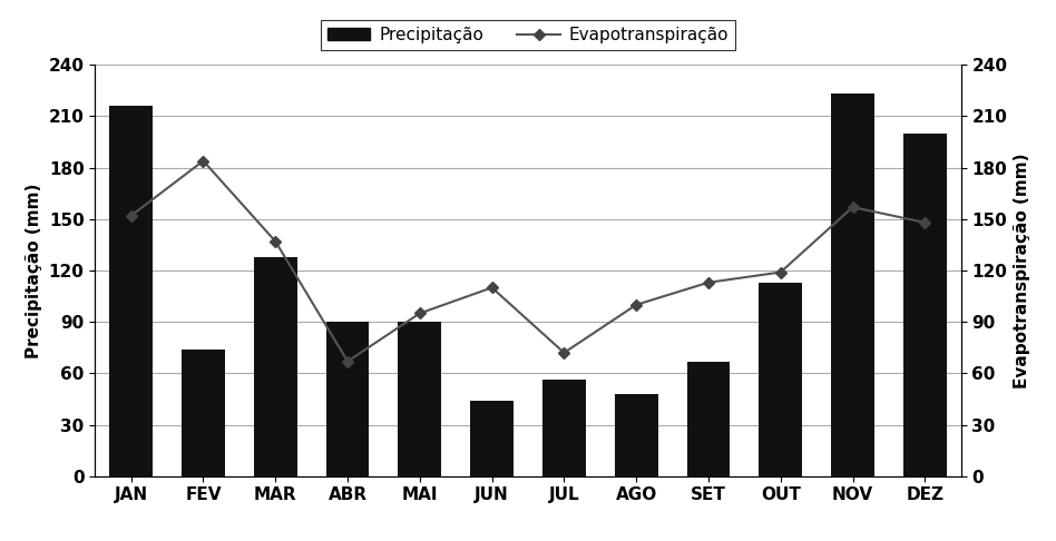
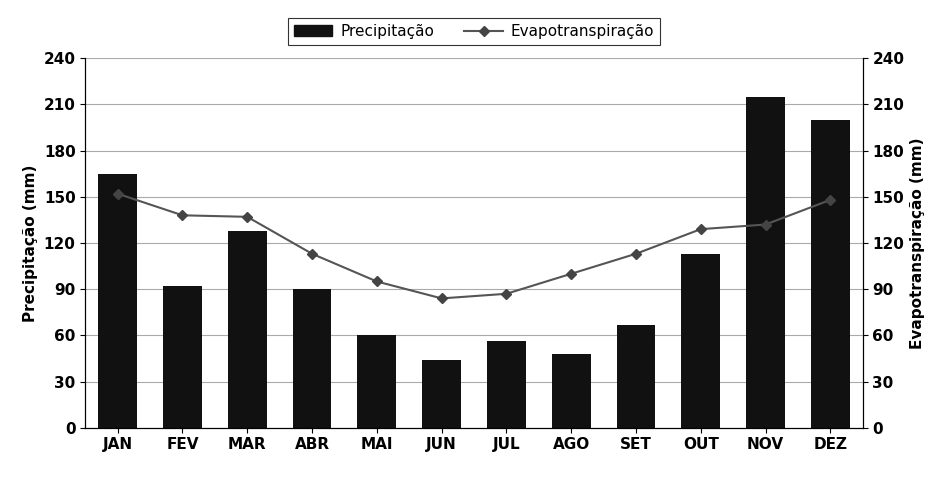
Precipitação/JAN: 216 -> 165
Precipitação/FEV: 74 -> 92
Evapotranspiração/FEV: 184 -> 138
Evapotranspiração/ABR: 67 -> 113
Precipitação/MAI: 90 -> 60
Evapotranspiração/JUN: 110 -> 84
Evapotranspiração/JUL: 72 -> 87
Evapotranspiração/OUT: 119 -> 129
Precipitação/NOV: 223 -> 215
Evapotranspiração/NOV: 157 -> 132
